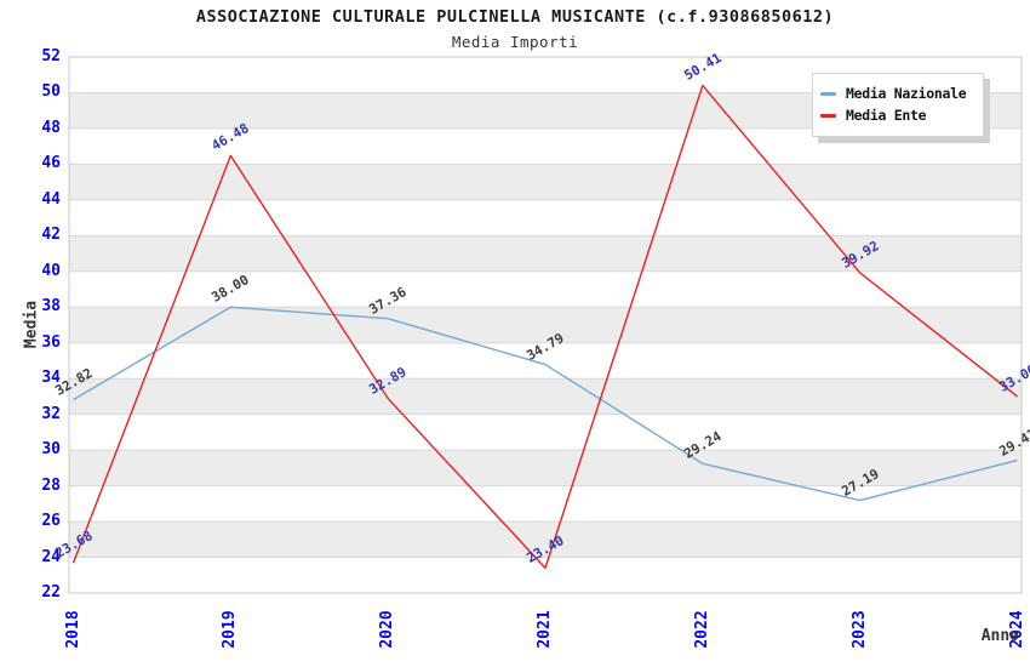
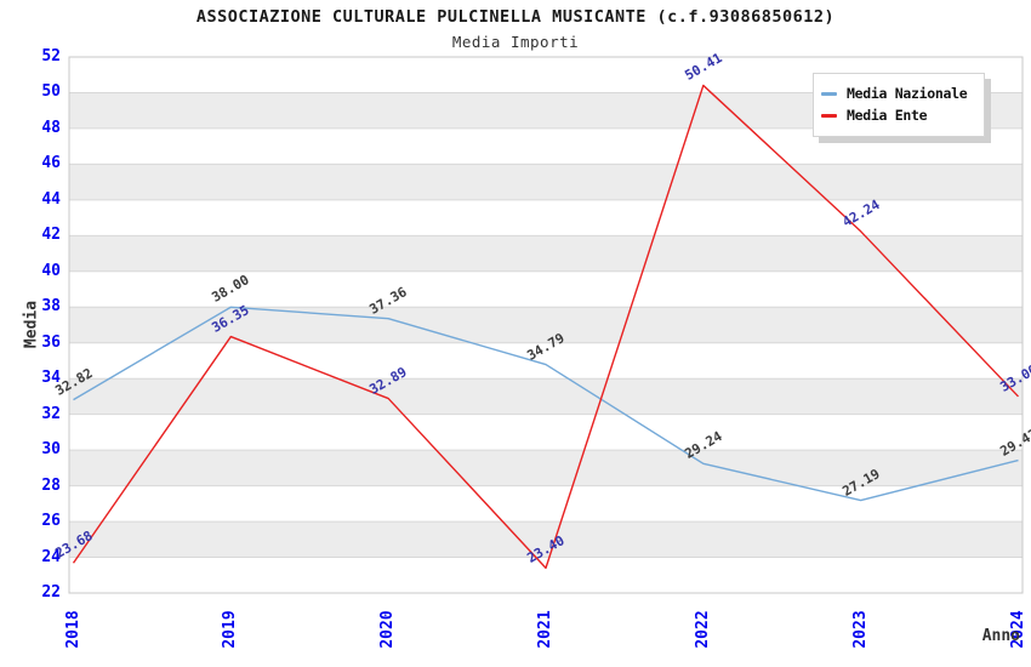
Media Ente/2019: 46.48 -> 36.35
Media Ente/2023: 39.92 -> 42.24
